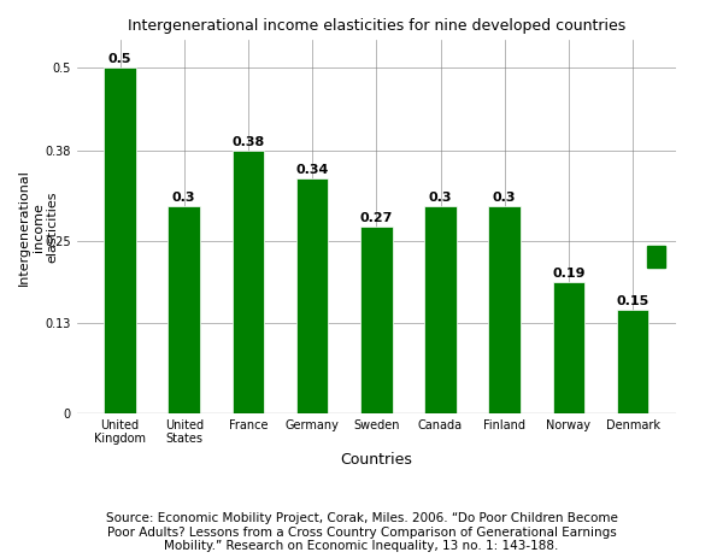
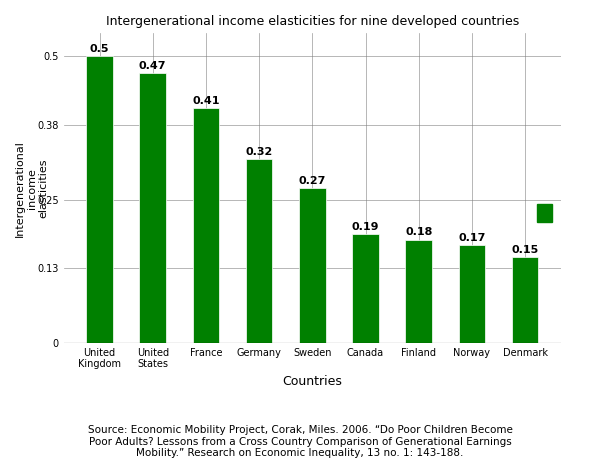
United States: 0.3 -> 0.47
France: 0.38 -> 0.41
Germany: 0.34 -> 0.32
Canada: 0.3 -> 0.19
Finland: 0.3 -> 0.18
Norway: 0.19 -> 0.17
